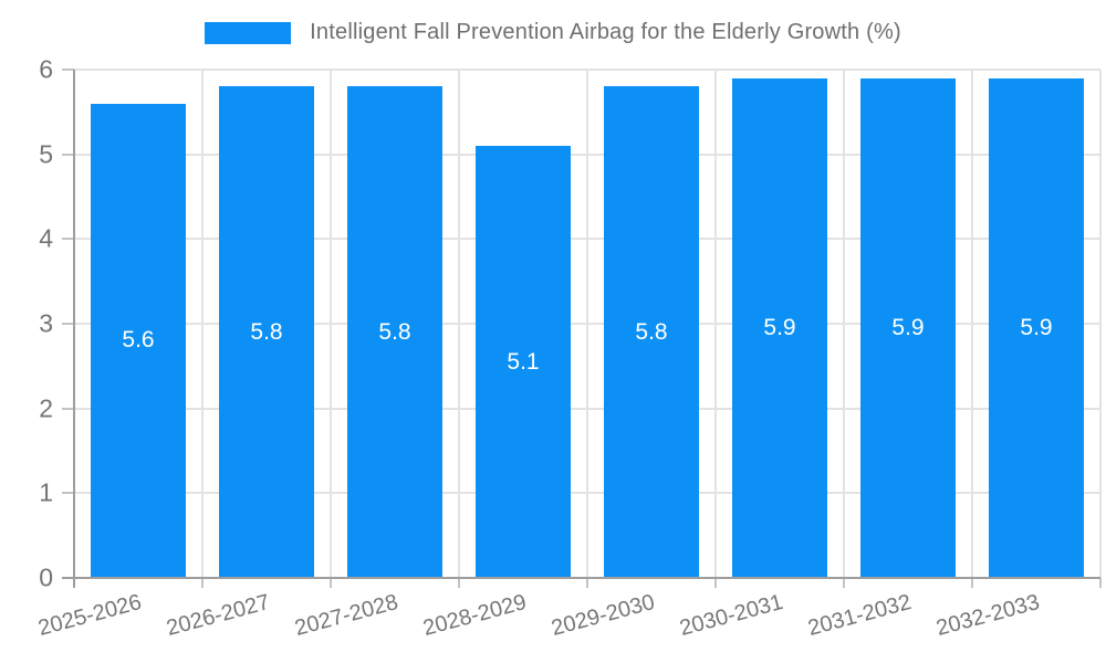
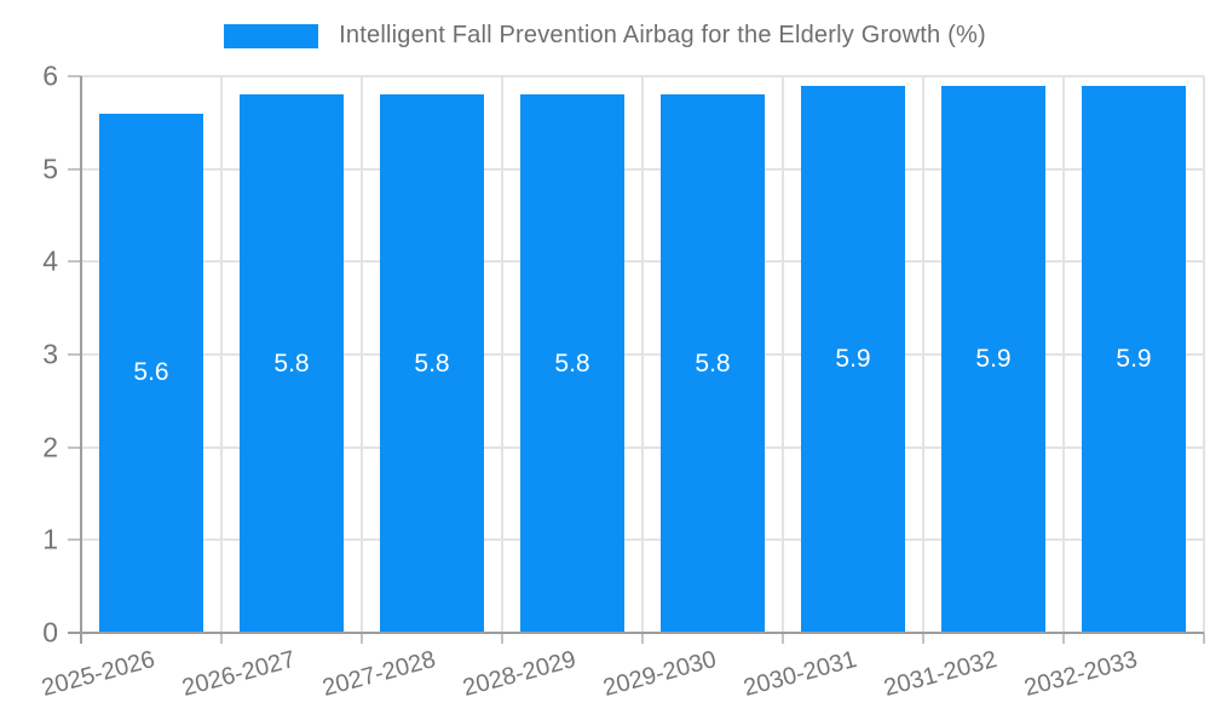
2028-2029: 5.1 -> 5.8
